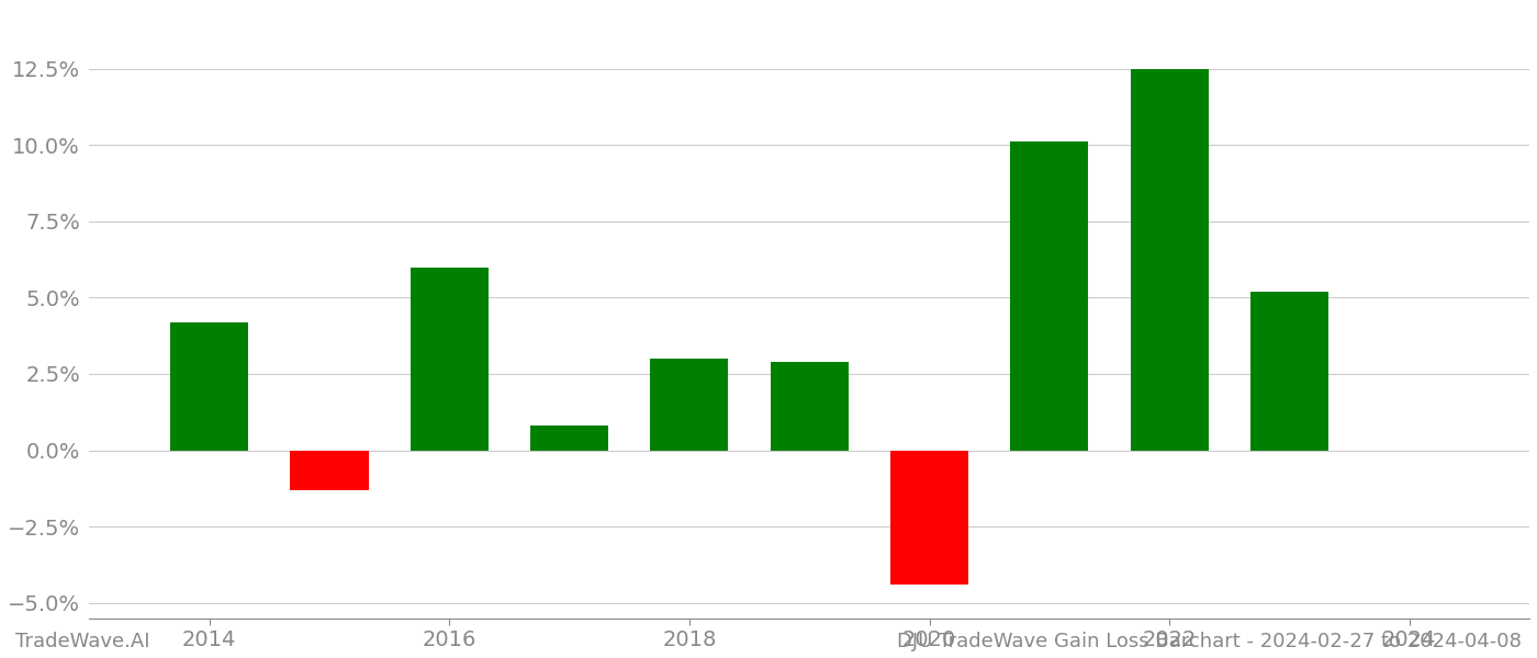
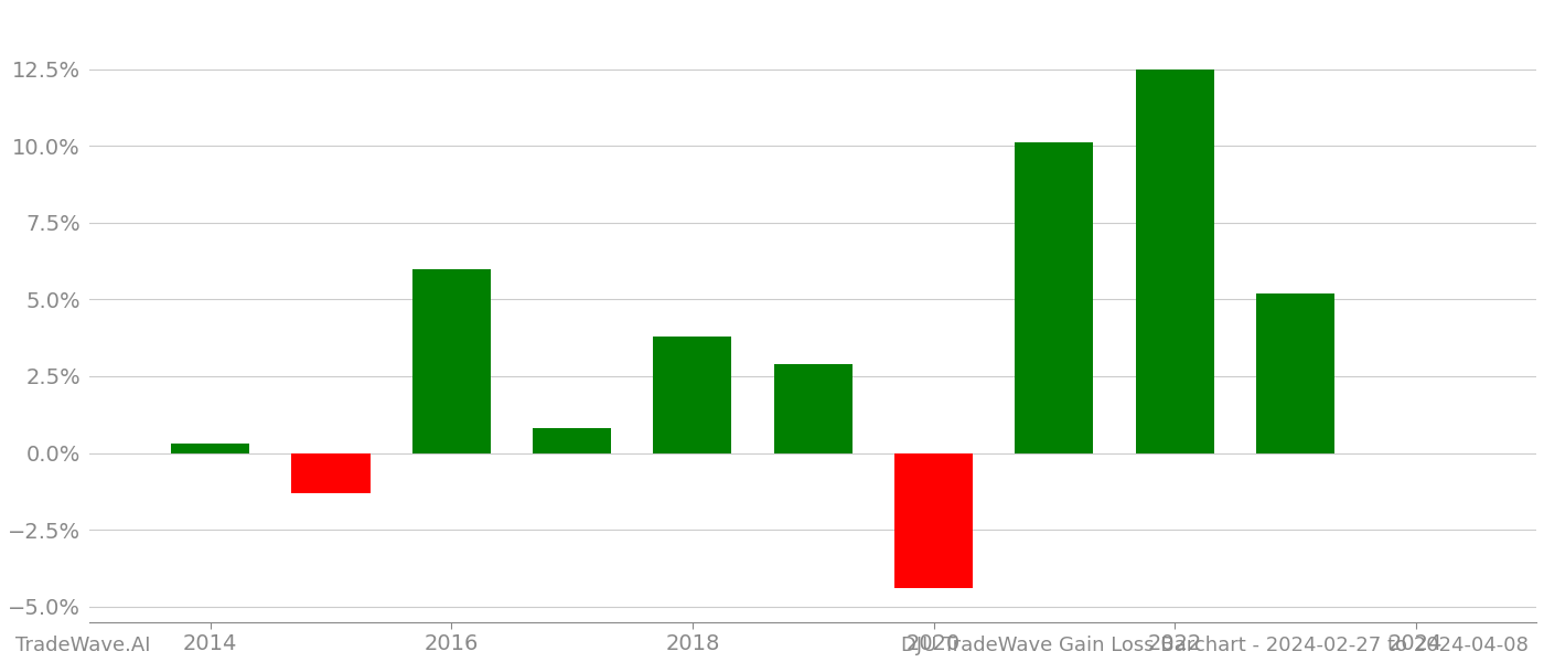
2014: 4.2% -> 0.3%
2018: 3.0% -> 3.8%
